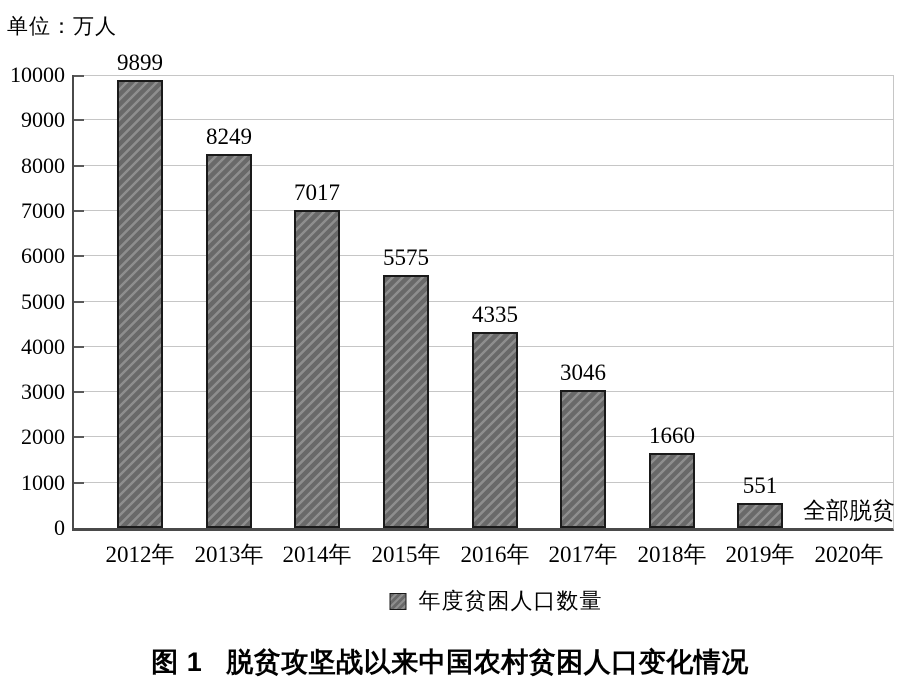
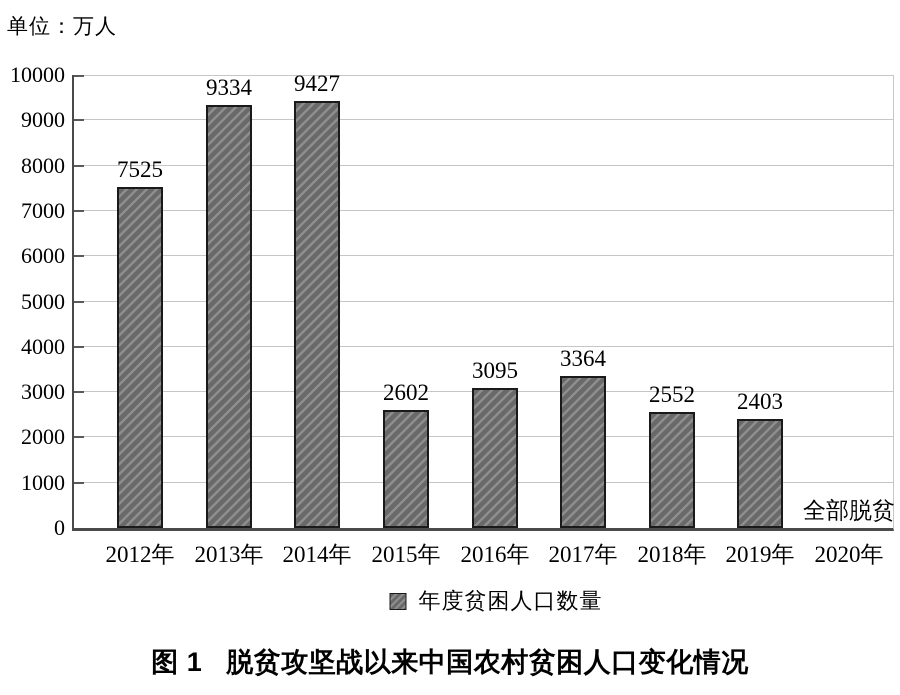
2012年: 9899 -> 7525
2013年: 8249 -> 9334
2014年: 7017 -> 9427
2015年: 5575 -> 2602
2016年: 4335 -> 3095
2017年: 3046 -> 3364
2018年: 1660 -> 2552
2019年: 551 -> 2403
